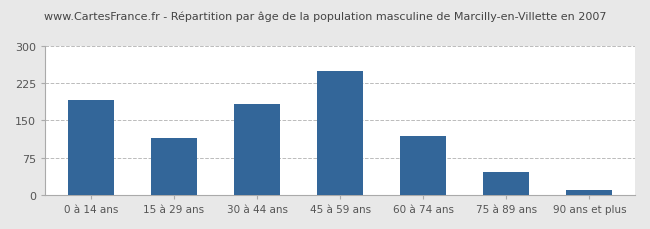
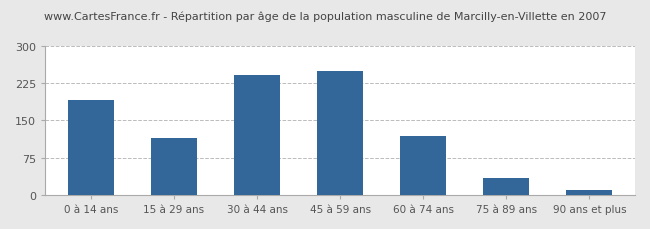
30 à 44 ans: 183 -> 240
75 à 89 ans: 47 -> 35
